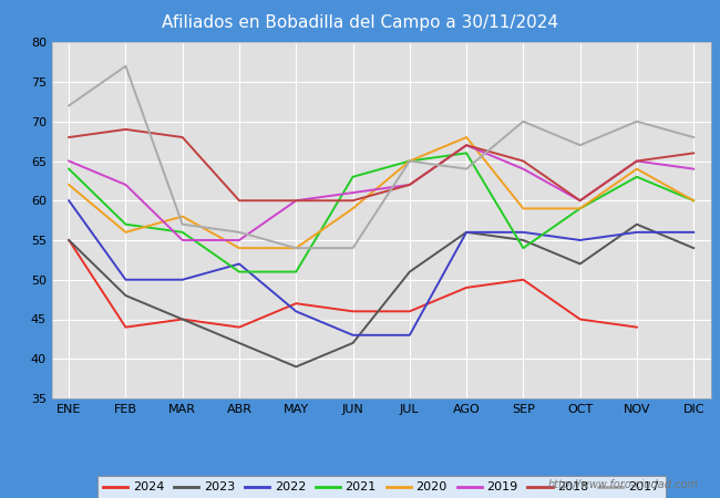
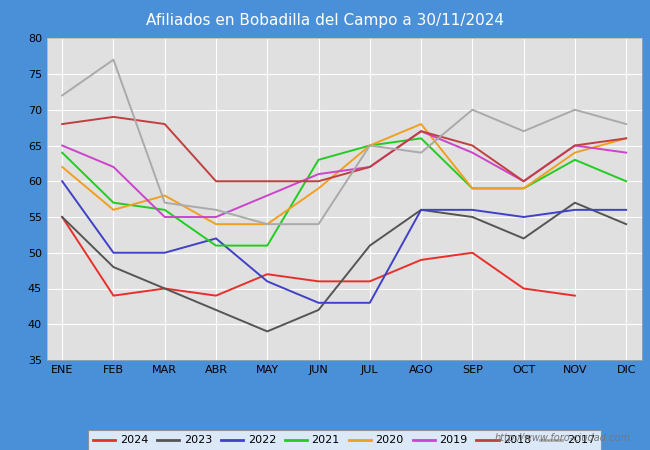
2019/MAY: 60 -> 58
2021/SEP: 54 -> 59
2020/DIC: 60 -> 66
